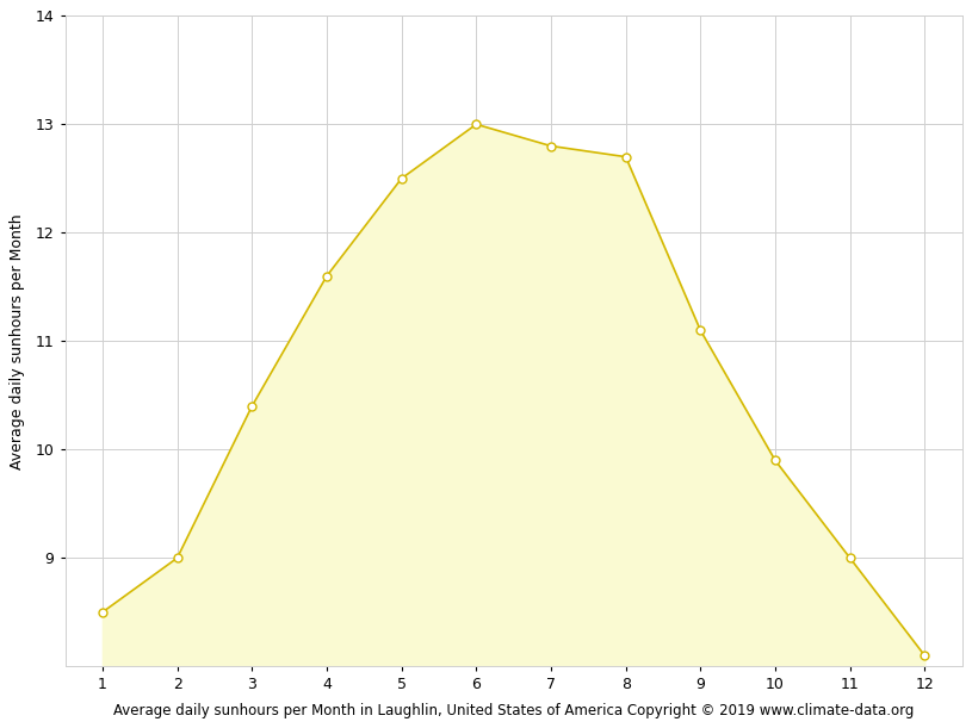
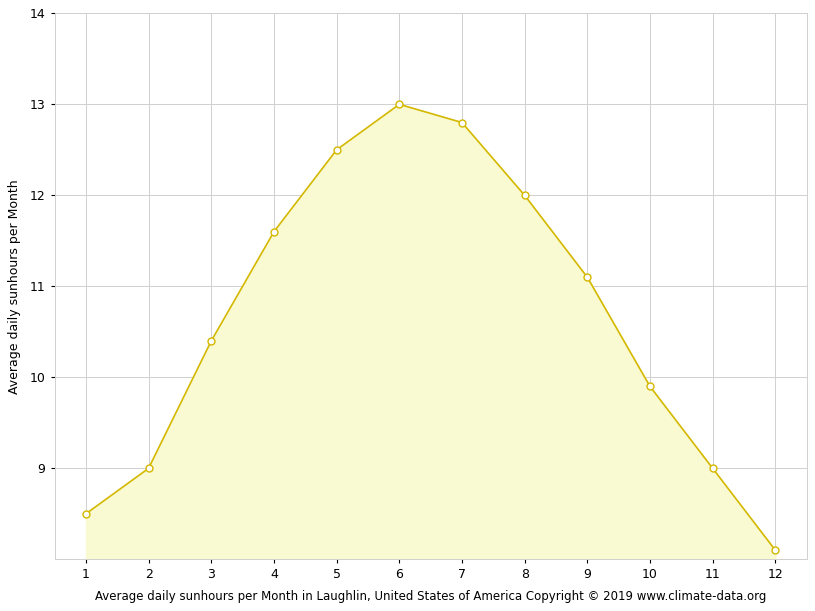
8: 12.7 -> 12.0
